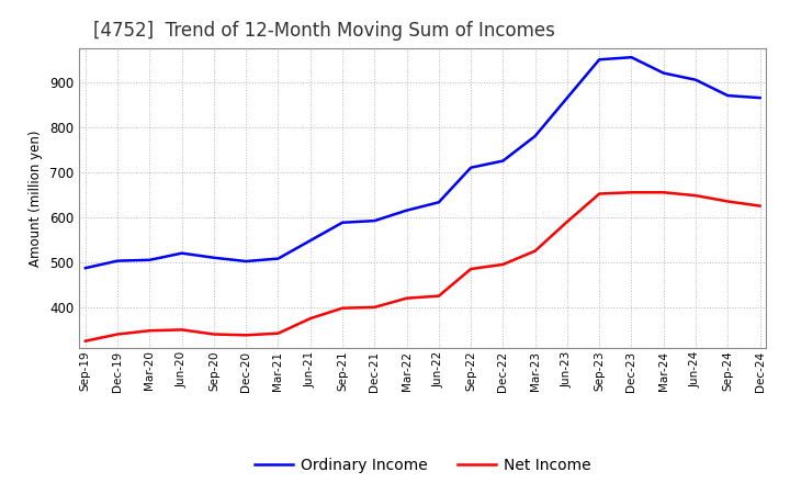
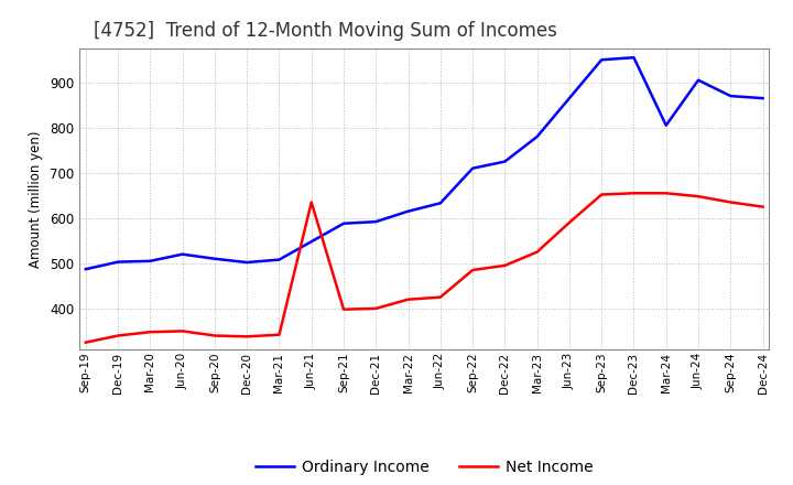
Net Income/Jun-21: 375 -> 635
Ordinary Income/Mar-24: 920 -> 805
